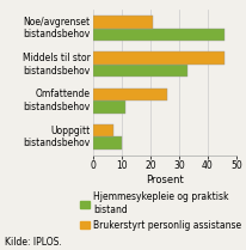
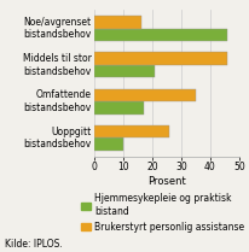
Brukerstyrt personlig assistanse/Noe/avgrenset bistandsbehov: 21 -> 16
Hjemmesykepleie og praktisk bistand/Middels til stor bistandsbehov: 33 -> 21
Brukerstyrt personlig assistanse/Omfattende bistandsbehov: 26 -> 35
Hjemmesykepleie og praktisk bistand/Omfattende bistandsbehov: 11 -> 17
Brukerstyrt personlig assistanse/Uoppgitt bistandsbehov: 7 -> 26
